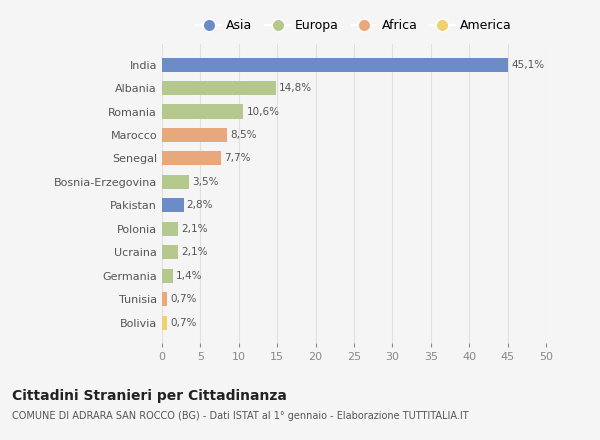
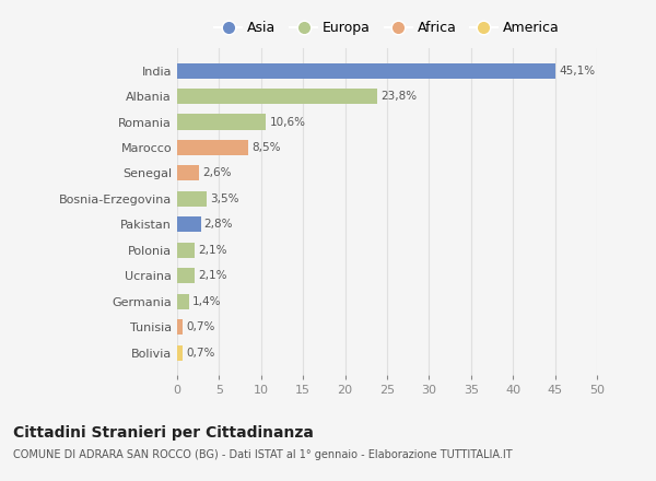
Albania: 14,8% -> 23,8%
Senegal: 7,7% -> 2,6%
